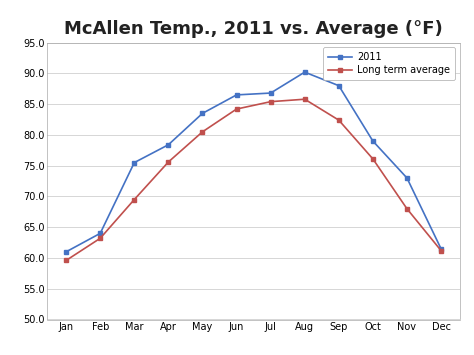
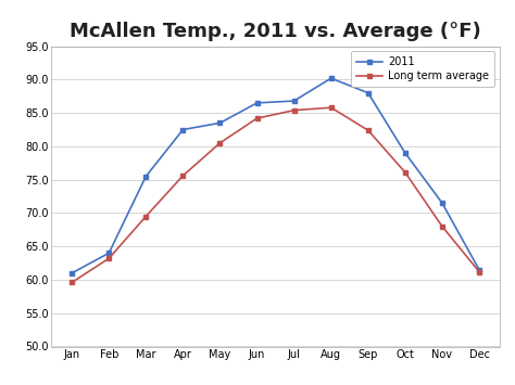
2011/Apr: 78.4 -> 82.5
2011/Nov: 73.0 -> 71.5
